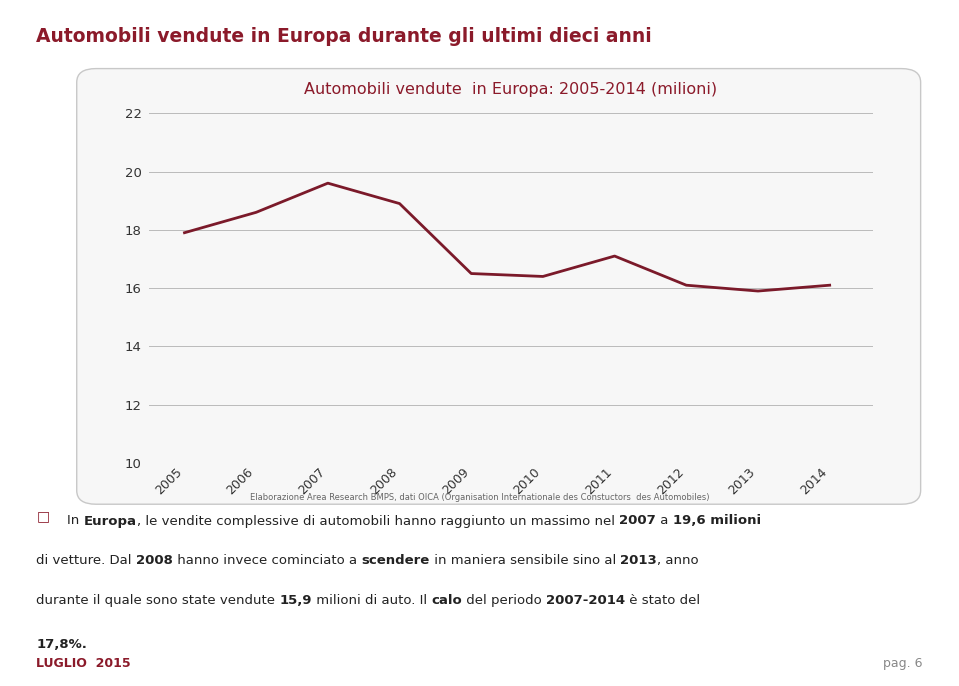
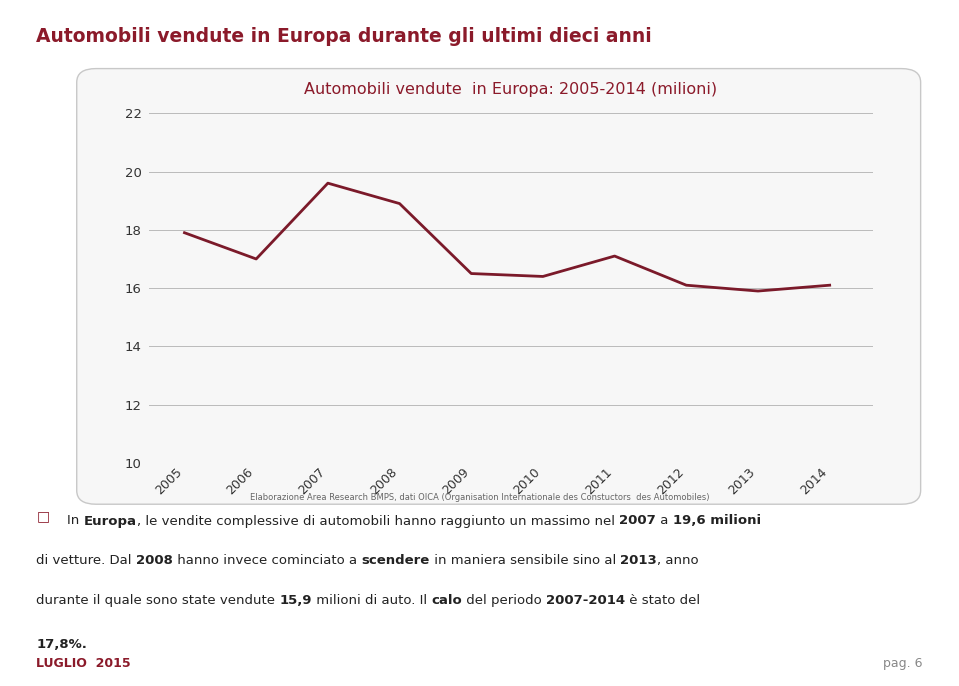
2006: 18.6 -> 17.0
